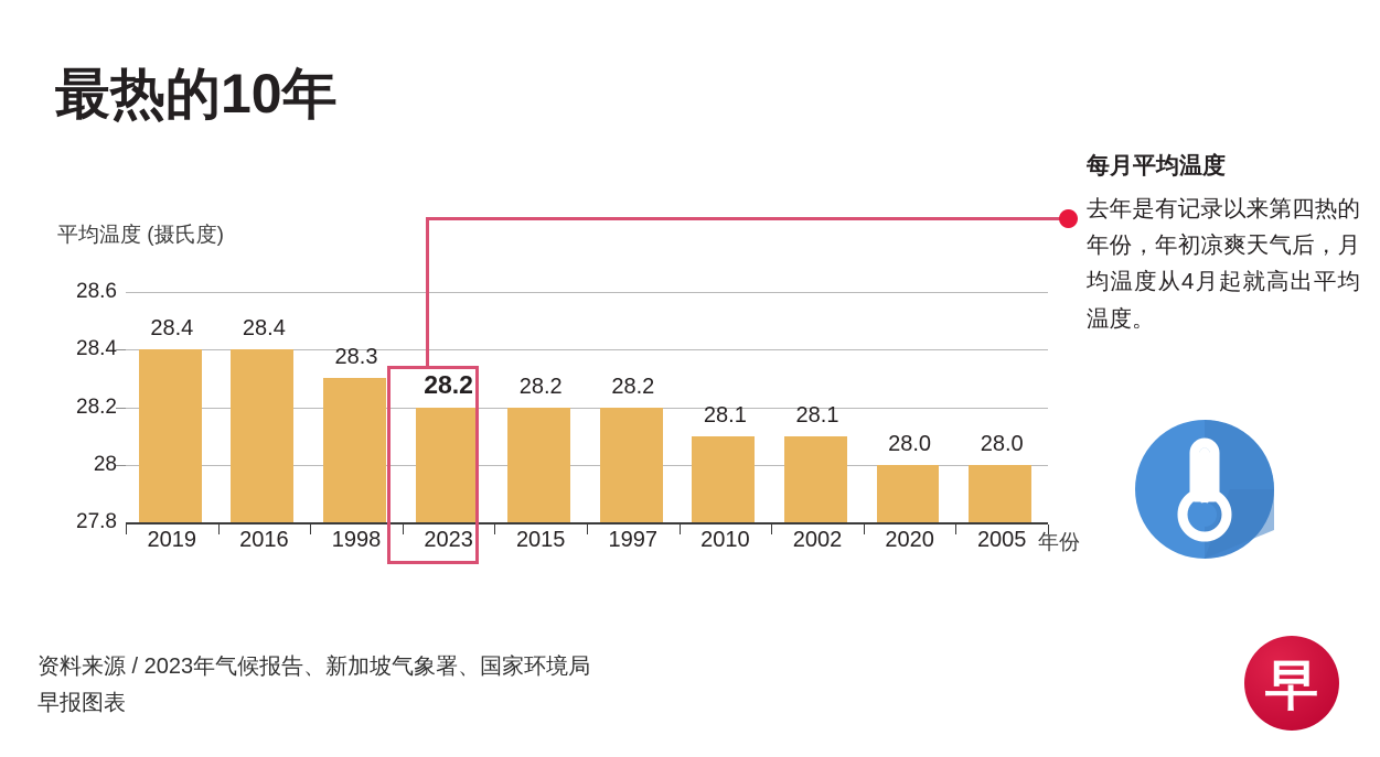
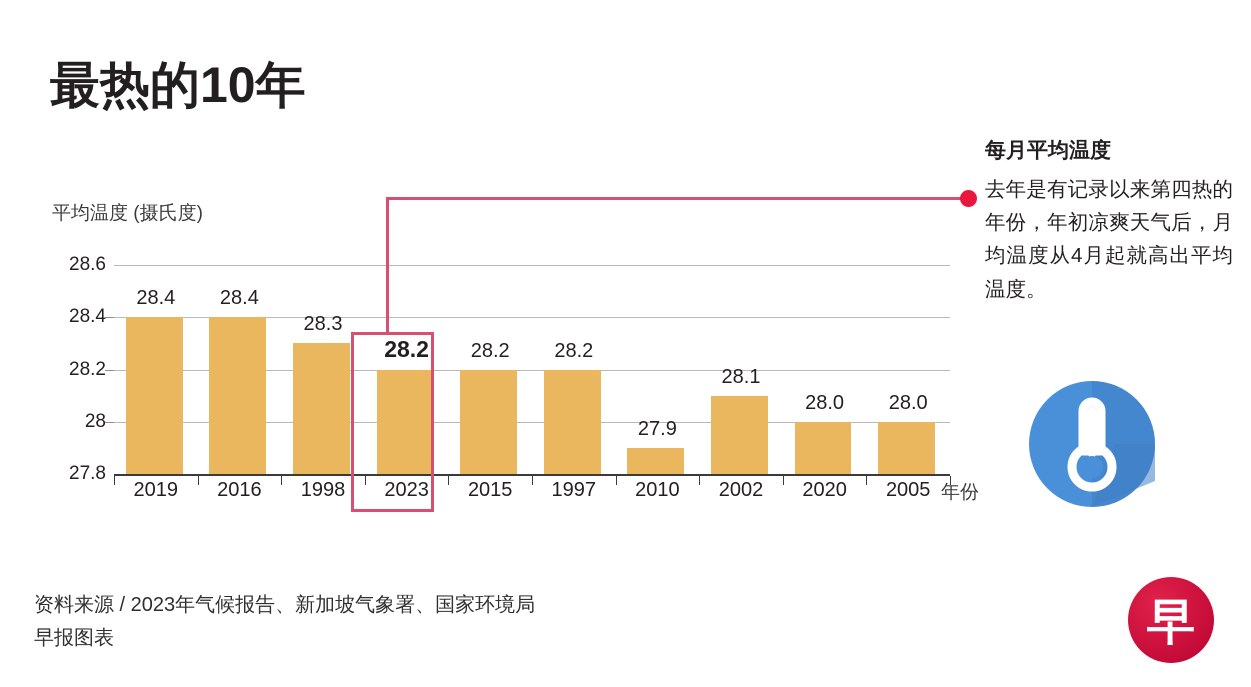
2010: 28.1 -> 27.9
